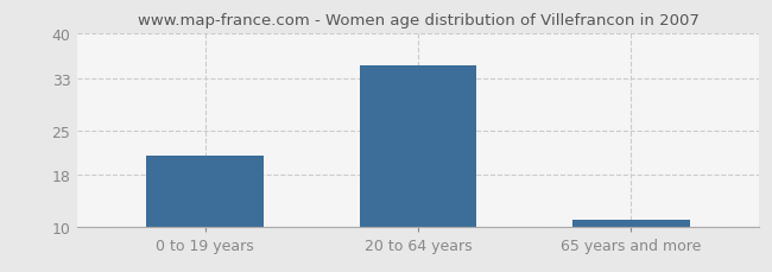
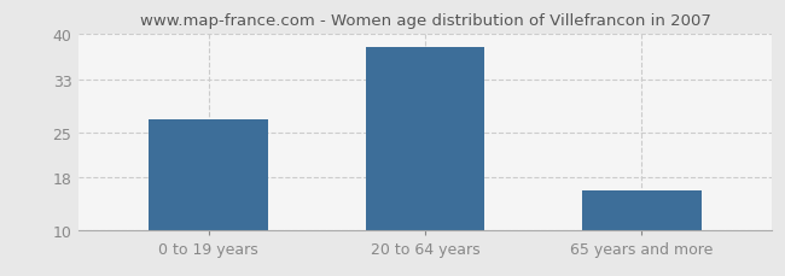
0 to 19 years: 21 -> 27
20 to 64 years: 35 -> 38
65 years and more: 11 -> 16
